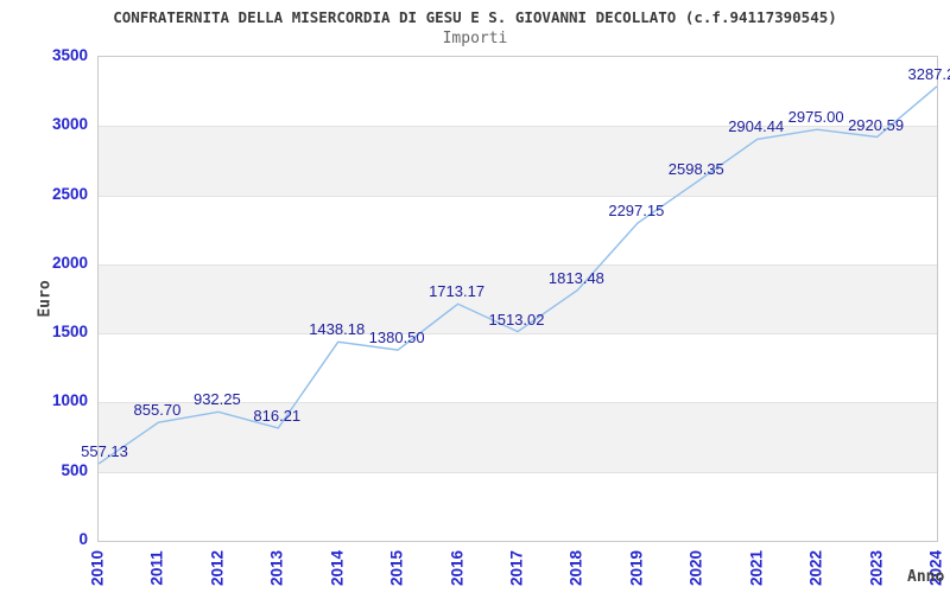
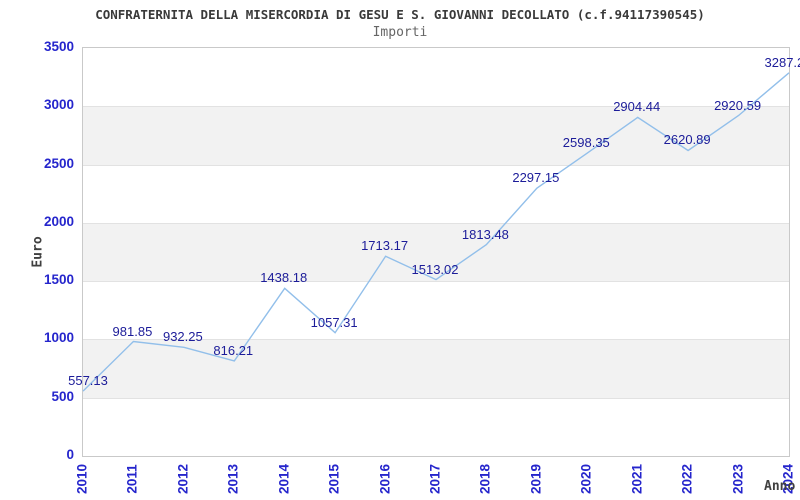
2011: 855.70 -> 981.85
2015: 1380.50 -> 1057.31
2022: 2975.00 -> 2620.89
